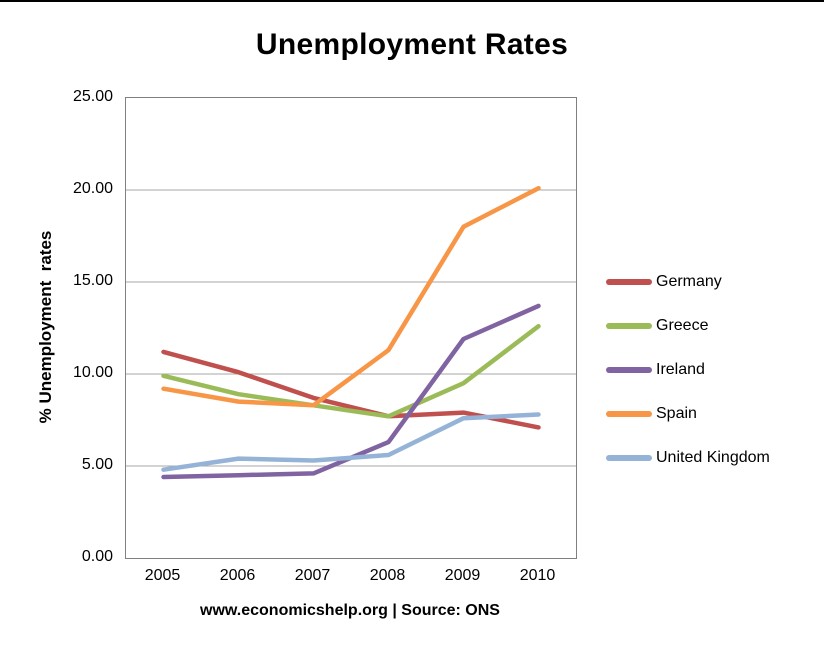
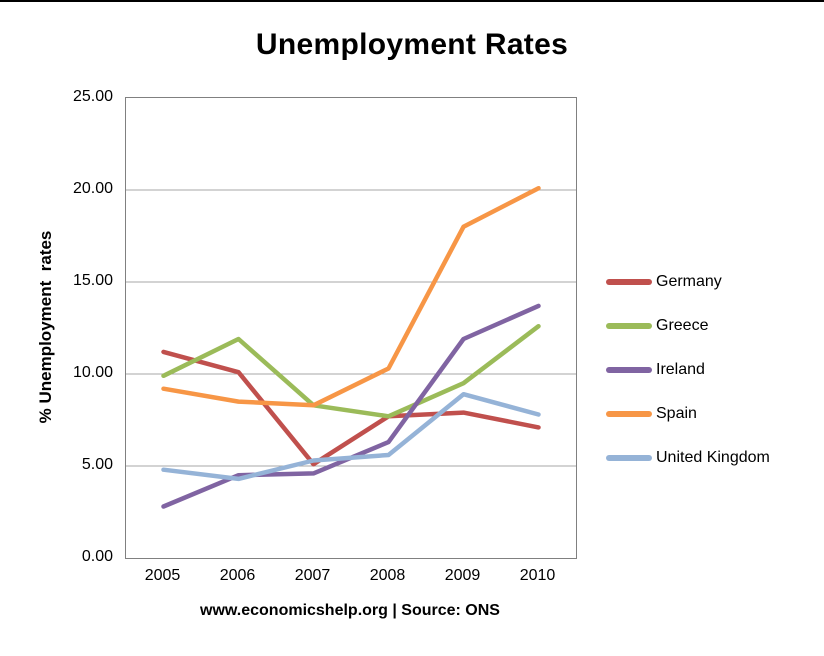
Ireland/2005: 4.4 -> 2.8
Greece/2006: 8.9 -> 11.9
United Kingdom/2006: 5.4 -> 4.3
Germany/2007: 8.7 -> 5.1
Spain/2008: 11.3 -> 10.3
United Kingdom/2009: 7.6 -> 8.9
